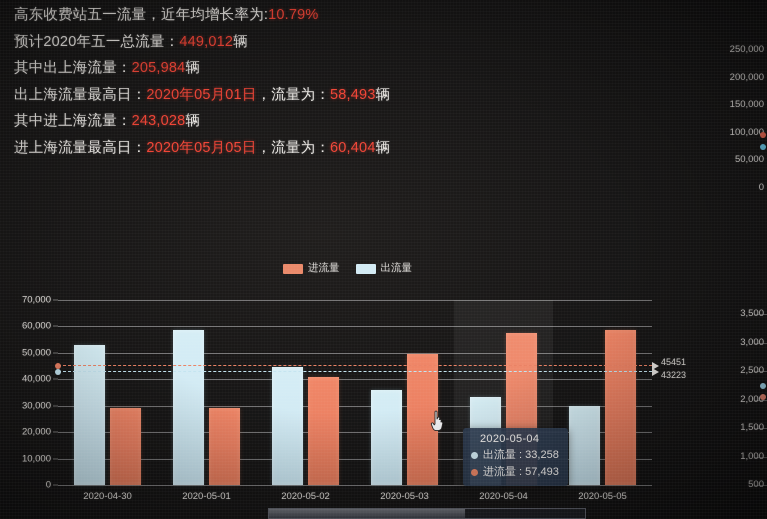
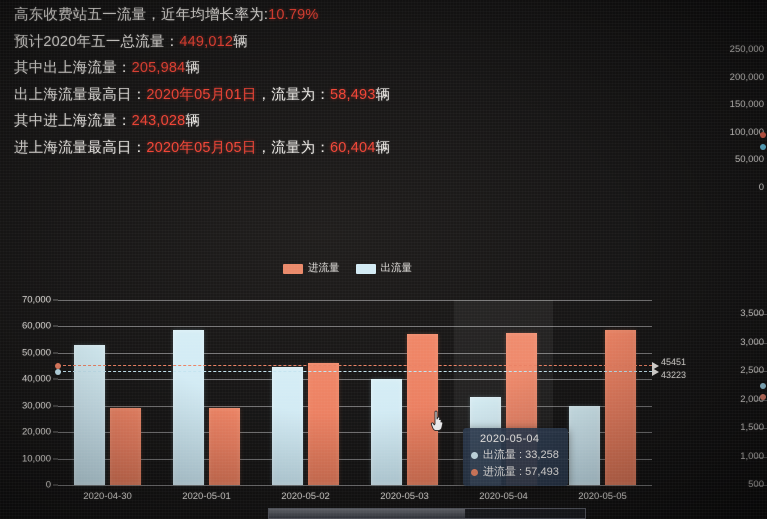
进流量/2020-05-02: 41000 -> 46000
出流量/2020-05-03: 36000 -> 40000
进流量/2020-05-03: 50000 -> 57000
